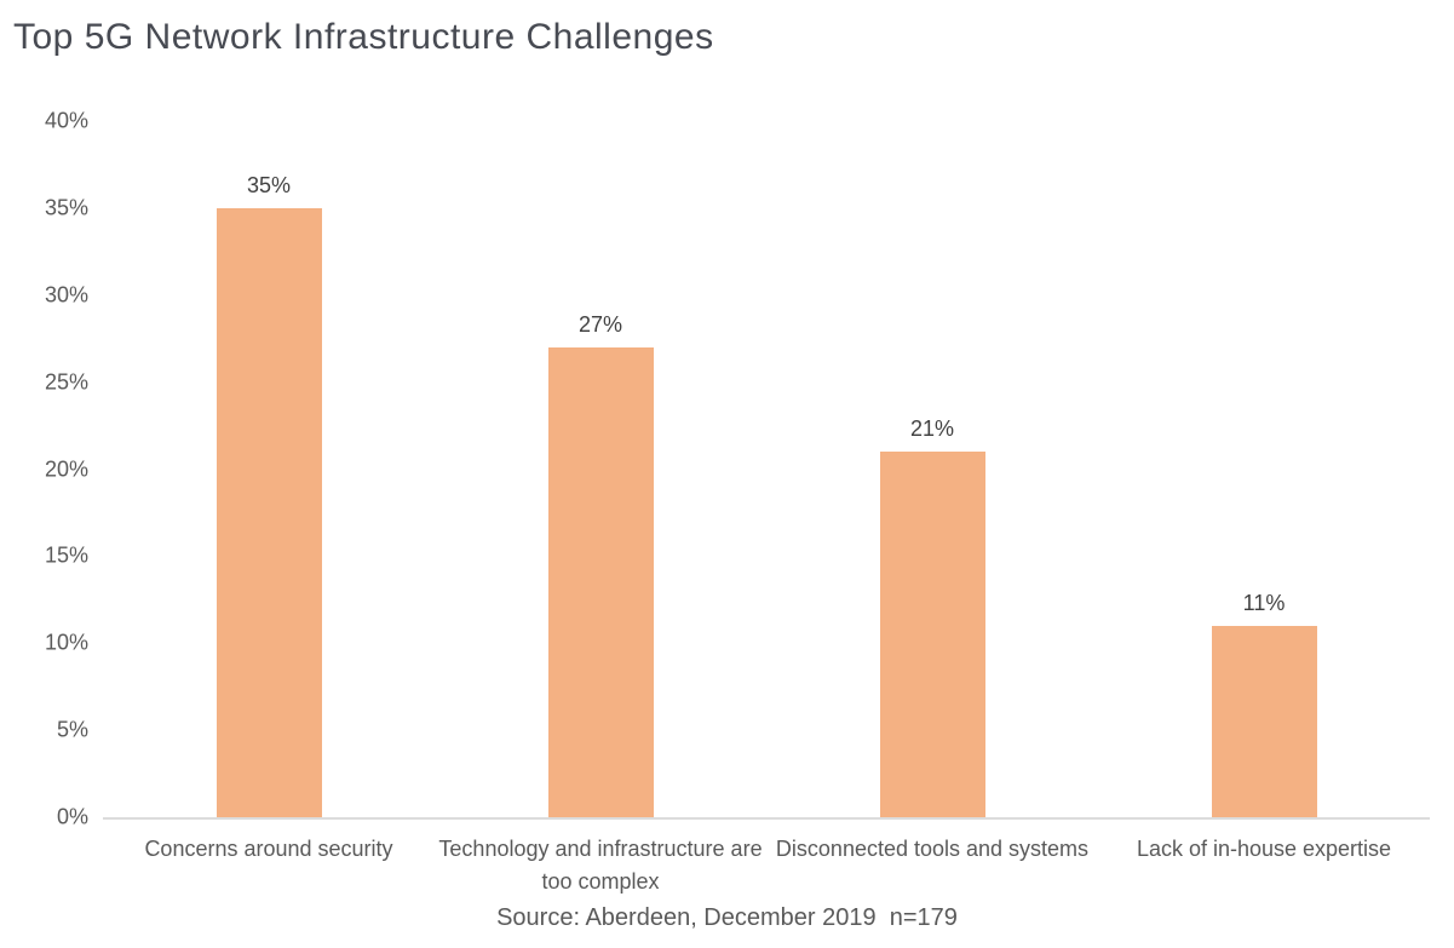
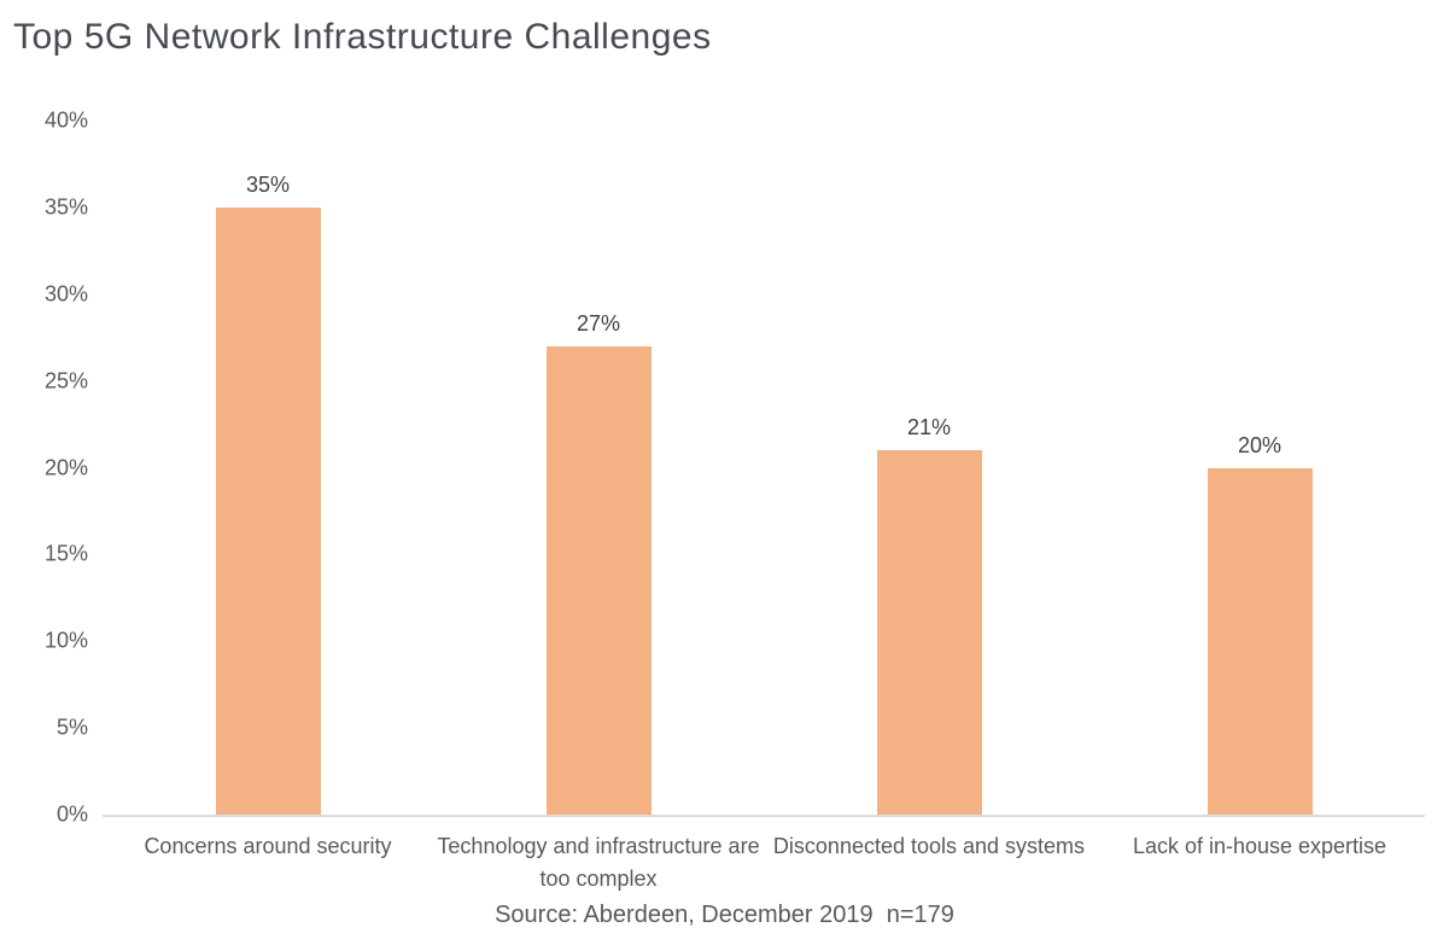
Lack of in-house expertise: 11% -> 20%
